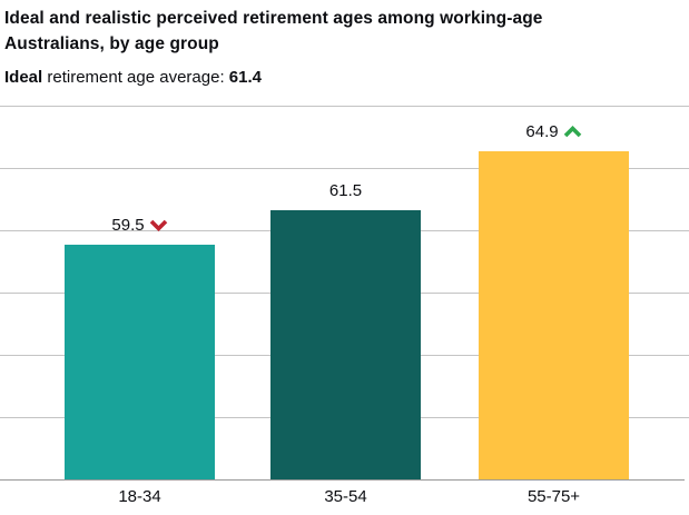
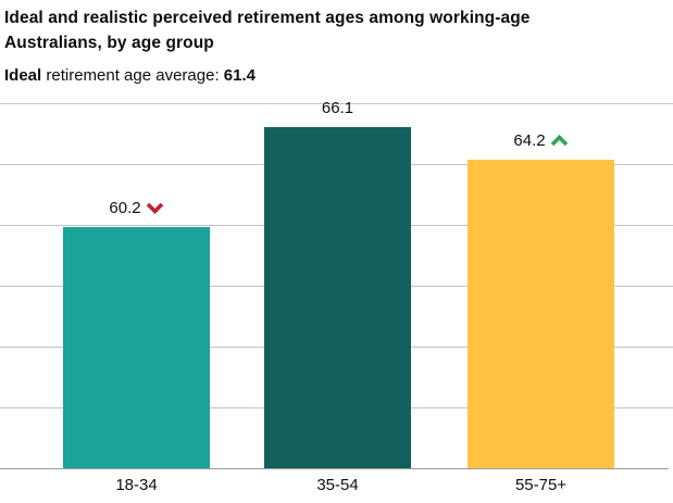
18-34: 59.5 -> 60.2
35-54: 61.5 -> 66.1
55-75+: 64.9 -> 64.2
